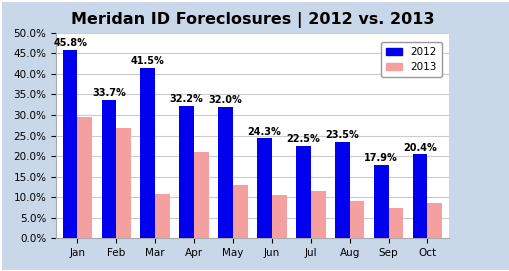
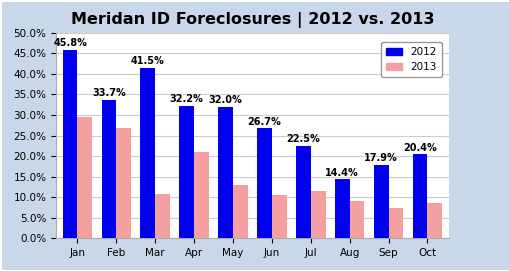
2012/Jun: 24.3% -> 26.7%
2012/Aug: 23.5% -> 14.4%
